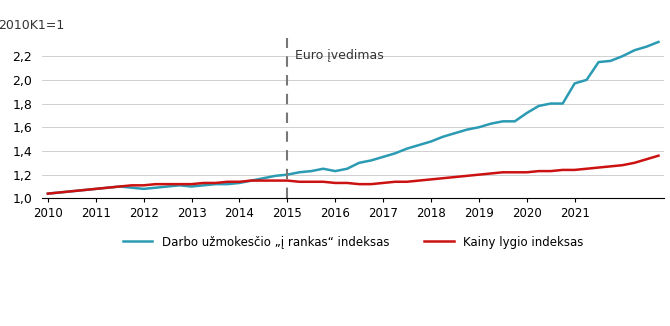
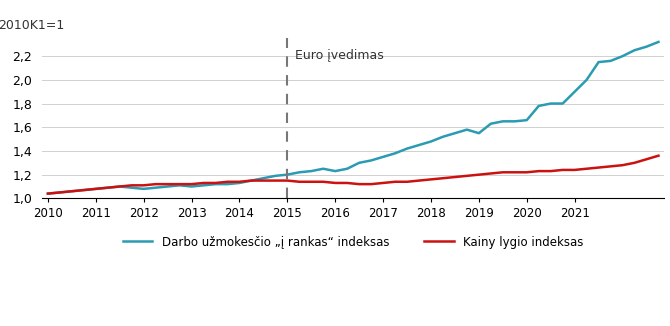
Darbo užmokesčio „į rankas“ indeksas/2019: 1,60 -> 1,55
Darbo užmokesčio „į rankas“ indeksas/2020: 1,72 -> 1,66
Darbo užmokesčio „į rankas“ indeksas/2021: 1,97 -> 1,90
